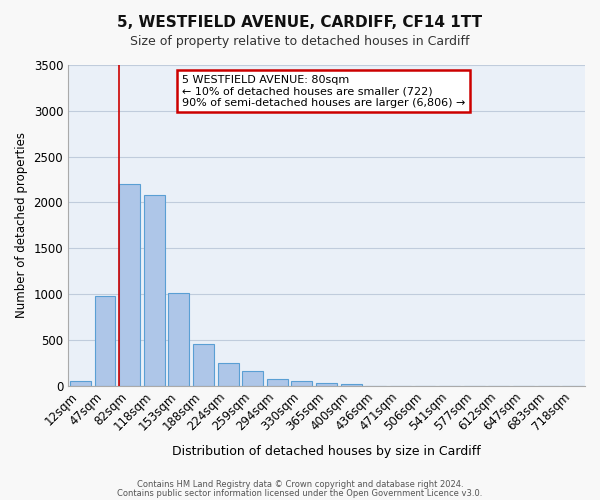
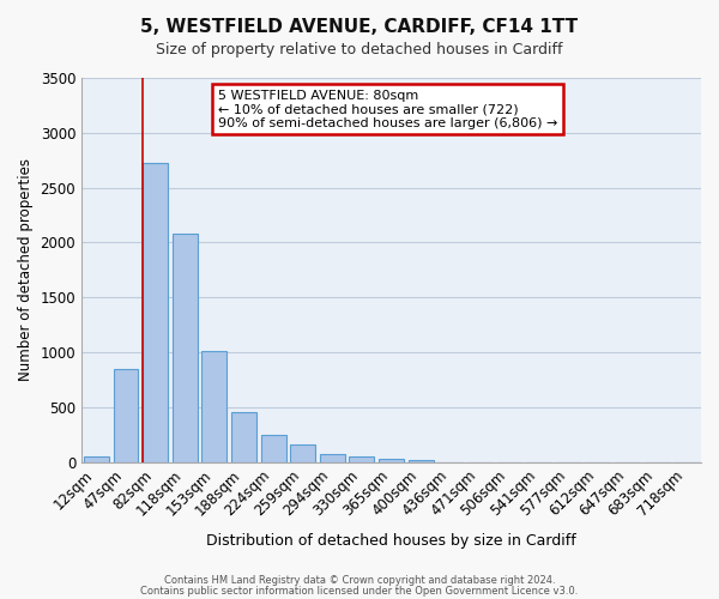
47sqm: 980 -> 850
82sqm: 2200 -> 2730
